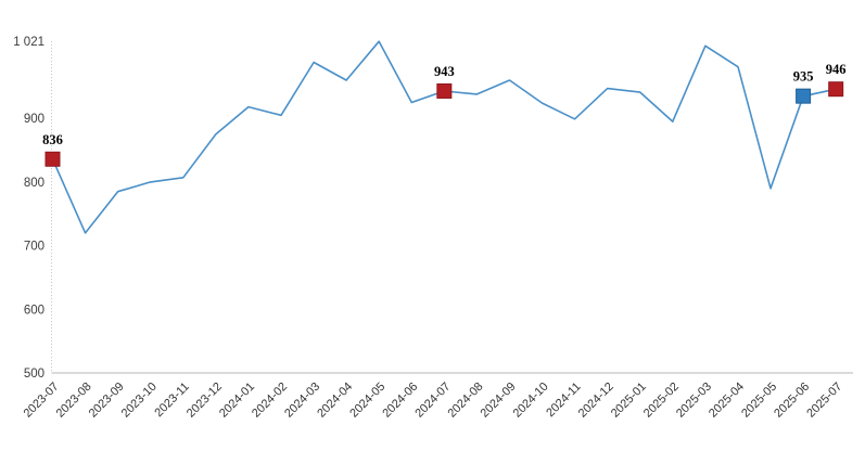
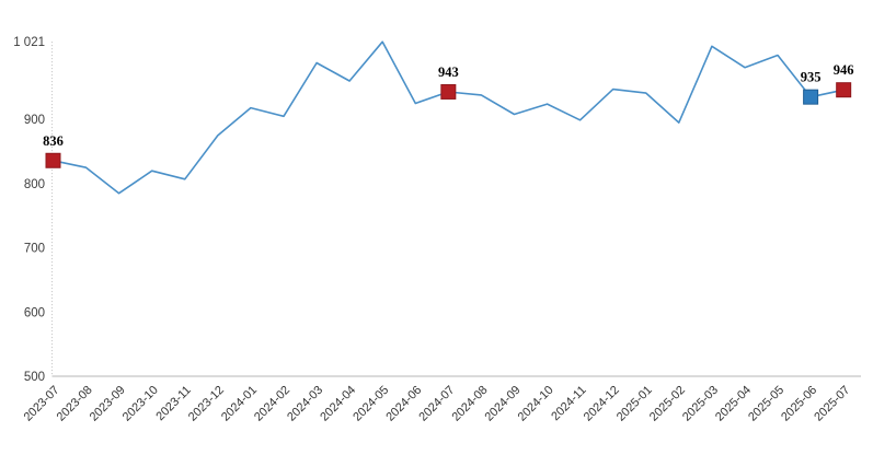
2023-08: 720 -> 820
2023-10: 800 -> 820
2024-09: 960 -> 910
2025-05: 790 -> 1000
